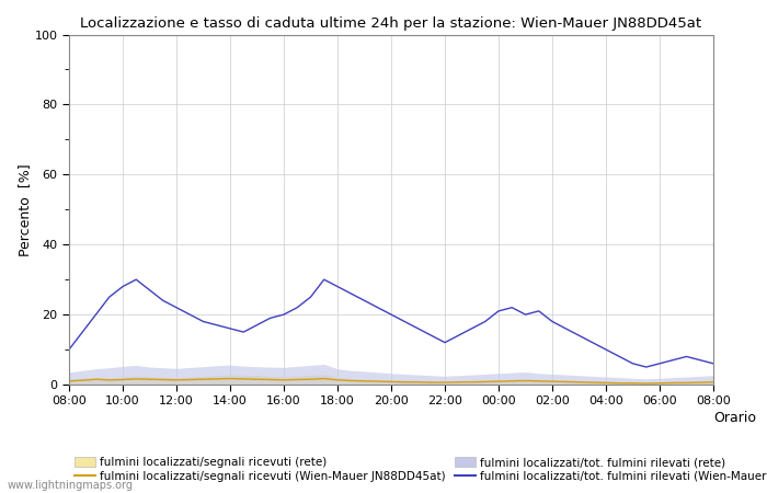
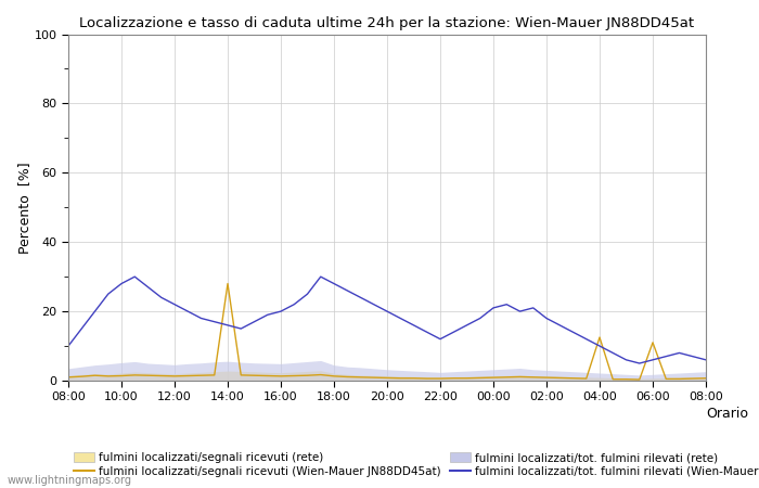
fulmini localizzati/segnali ricevuti (Wien-Mauer JN88DD45at)/14:00: 1.7 -> 28.0
fulmini localizzati/segnali ricevuti (Wien-Mauer JN88DD45at)/04:00: 0.5 -> 12.5
fulmini localizzati/segnali ricevuti (Wien-Mauer JN88DD45at)/06:00: 0.4 -> 11.0
